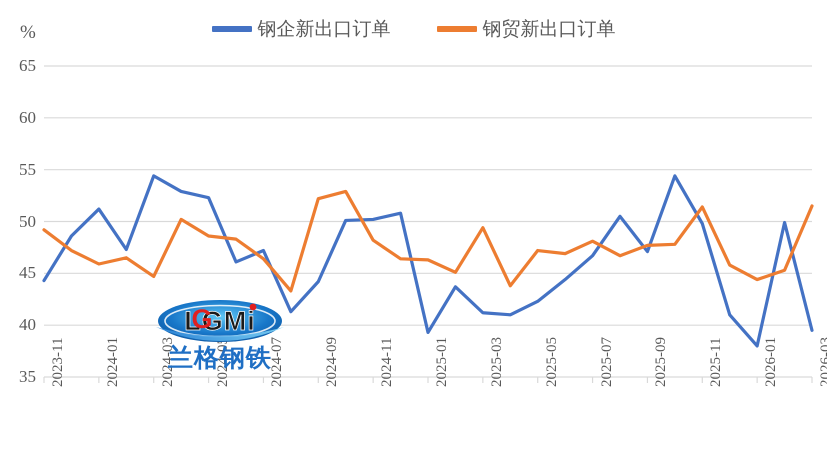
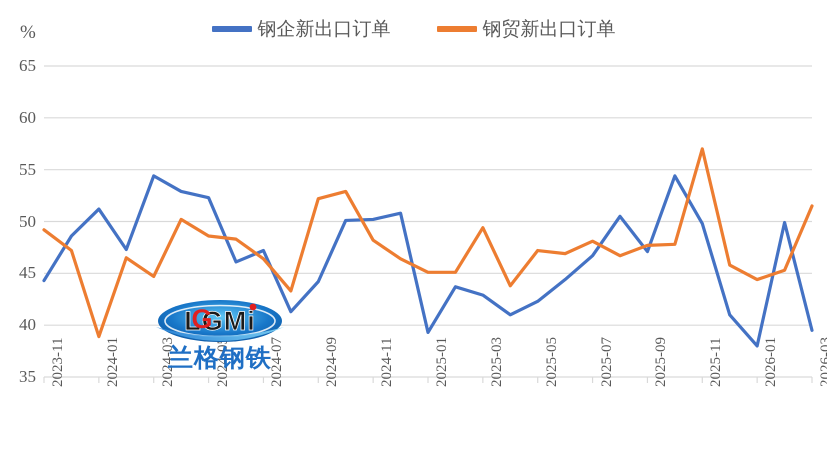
钢贸新出口订单/2024-01: 45.9 -> 38.9
钢贸新出口订单/2025-01: 46.3 -> 45.1
钢企新出口订单/2025-03: 41.2 -> 42.9
钢贸新出口订单/2025-11: 51.4 -> 57.0
